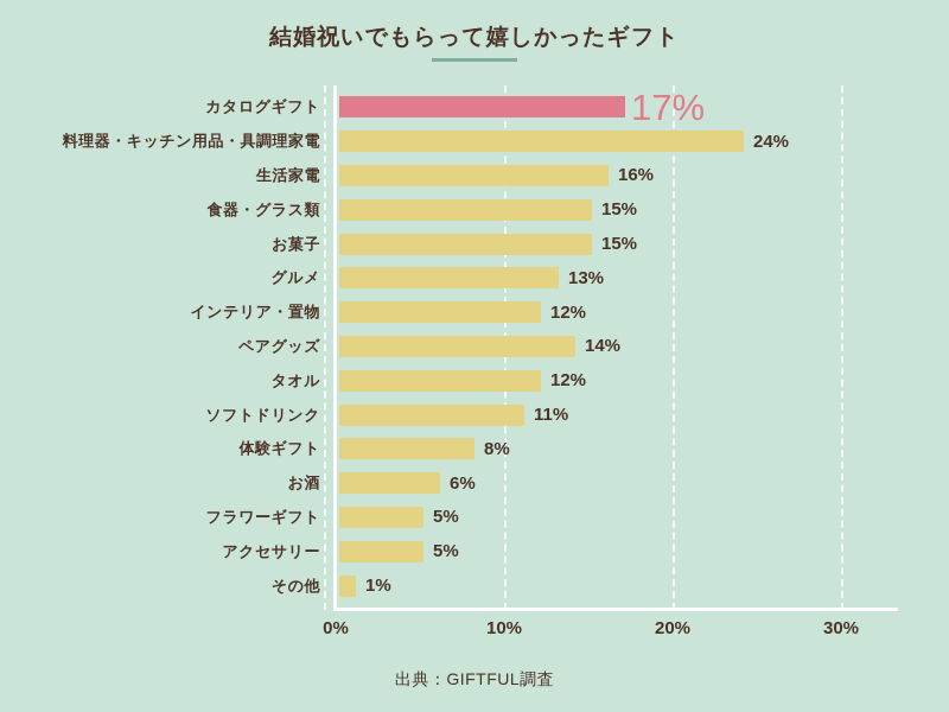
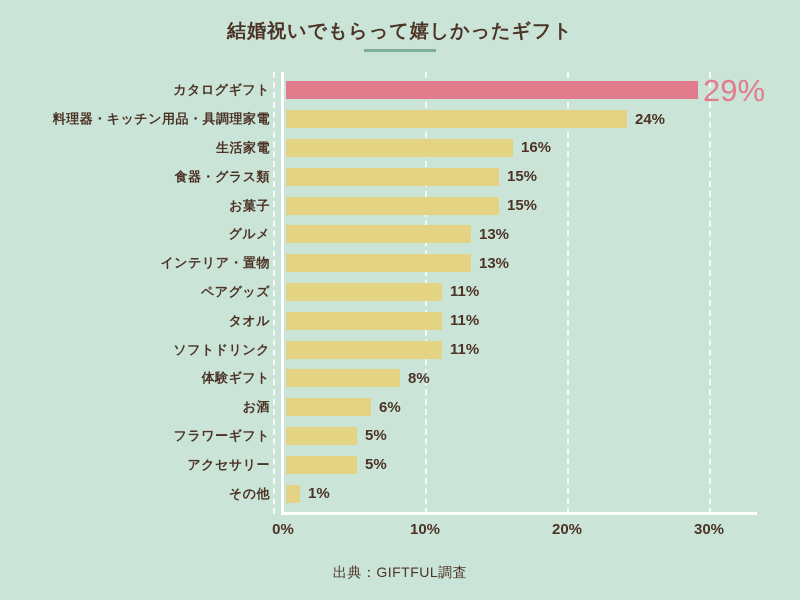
カタログギフト: 17% -> 29%
インテリア・置物: 12% -> 13%
ペアグッズ: 14% -> 11%
タオル: 12% -> 11%
